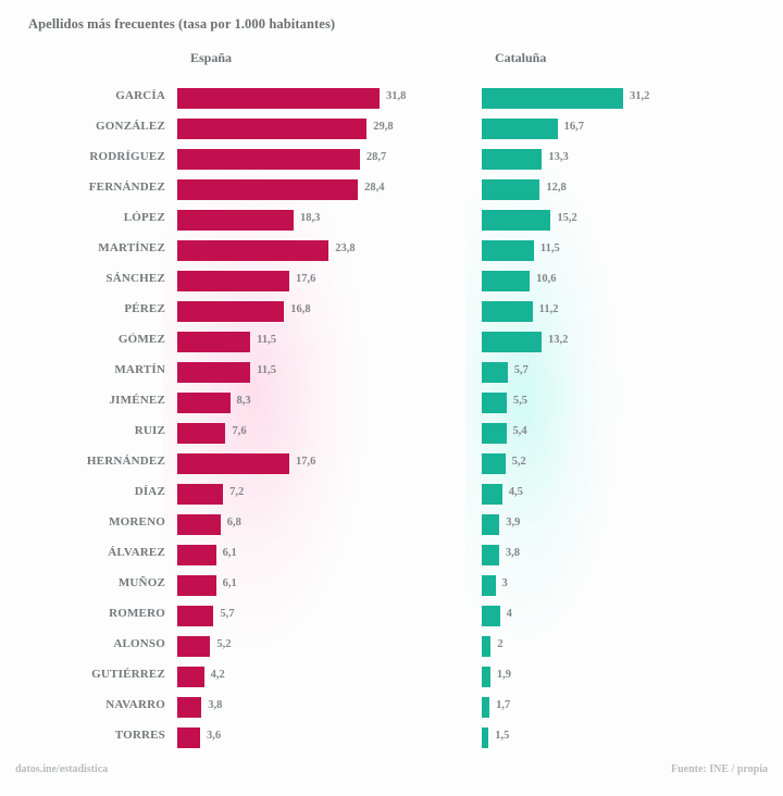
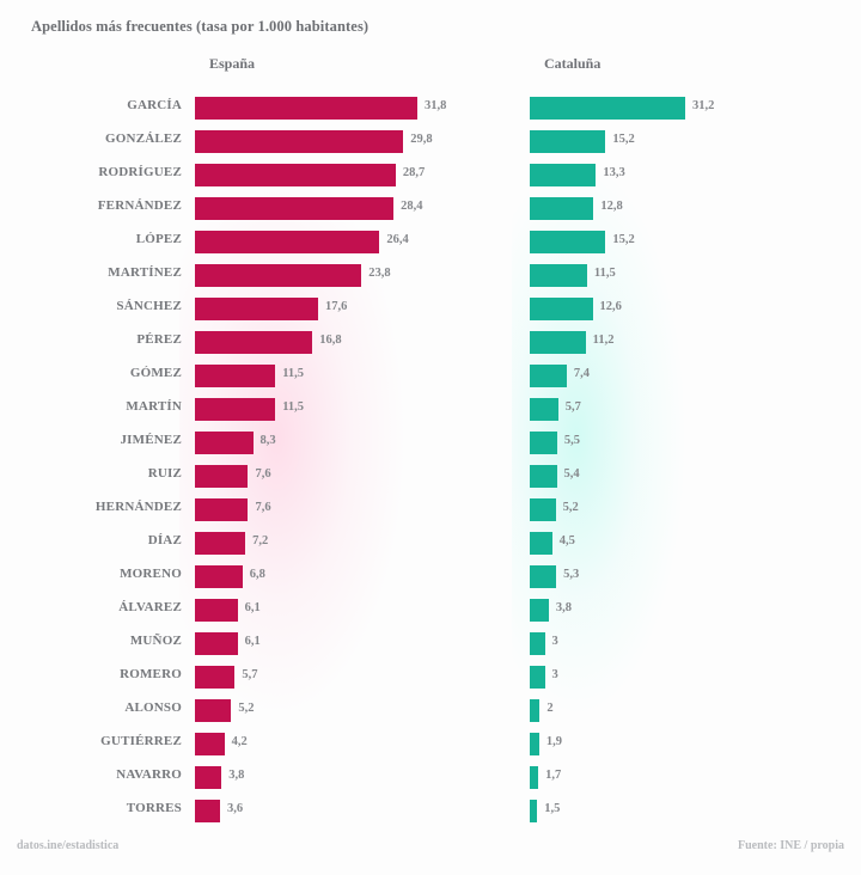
Cataluña/GONZÁLEZ: 16,7 -> 15,2
España/LÓPEZ: 18,3 -> 26,4
Cataluña/SÁNCHEZ: 10,6 -> 12,6
Cataluña/GÓMEZ: 13,2 -> 7,4
España/HERNÁNDEZ: 17,6 -> 7,6
Cataluña/MORENO: 3,9 -> 5,3
Cataluña/ROMERO: 4 -> 3
